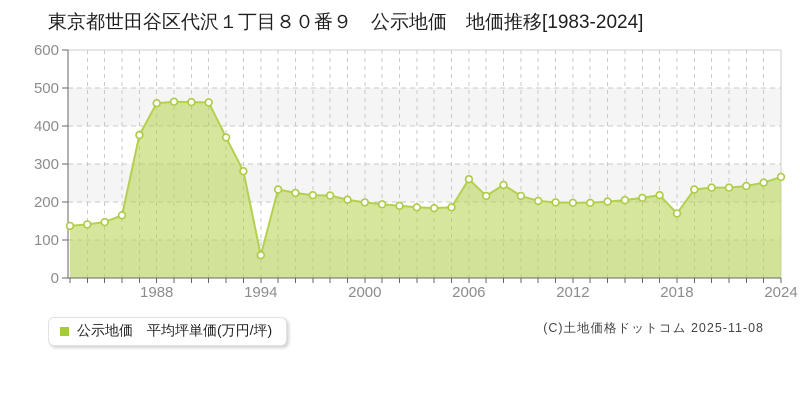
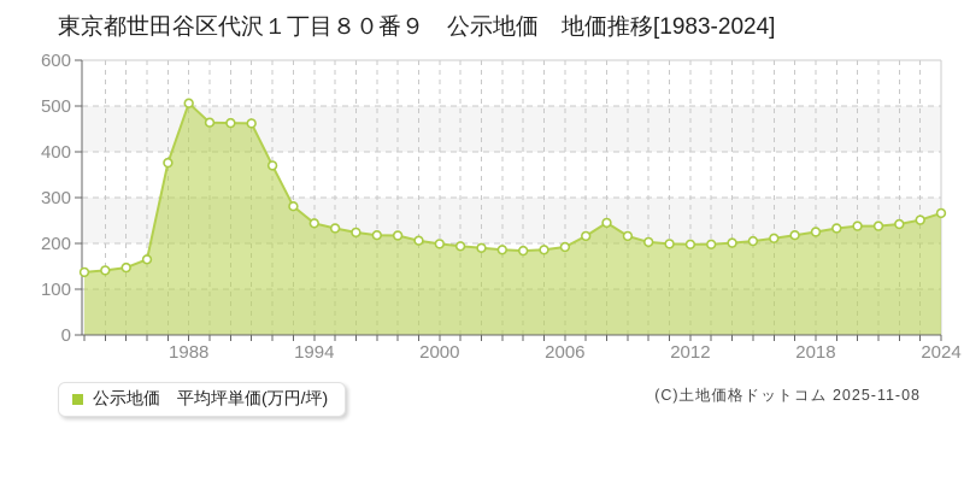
1988: 460 -> 510
1994: 60 -> 240
2006: 260 -> 190
2018: 170 -> 220
